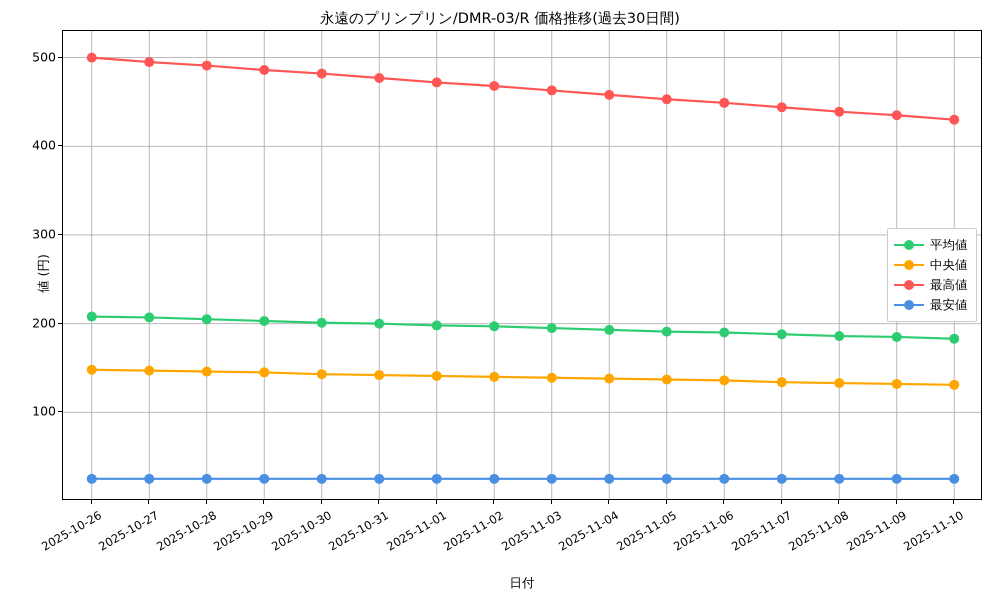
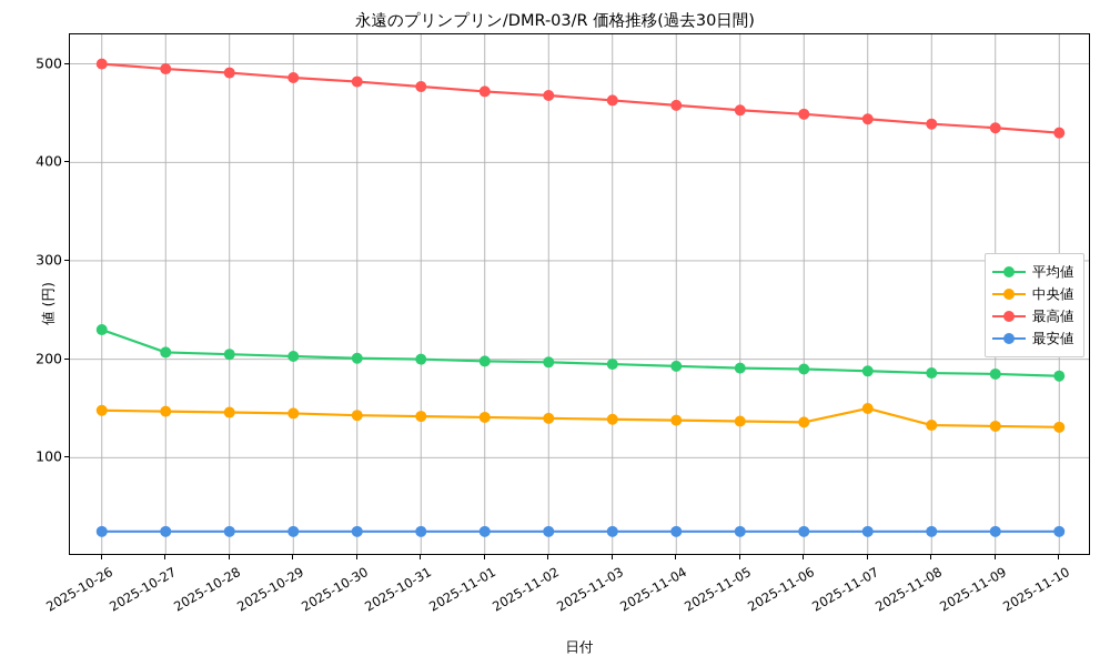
平均値/2025-10-26: 210 -> 230
中央値/2025-11-07: 130 -> 150
